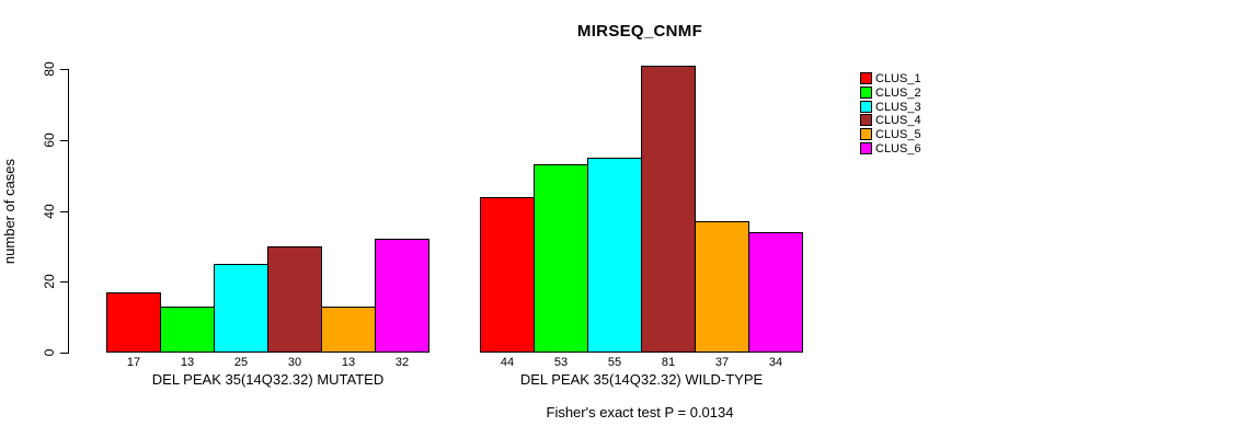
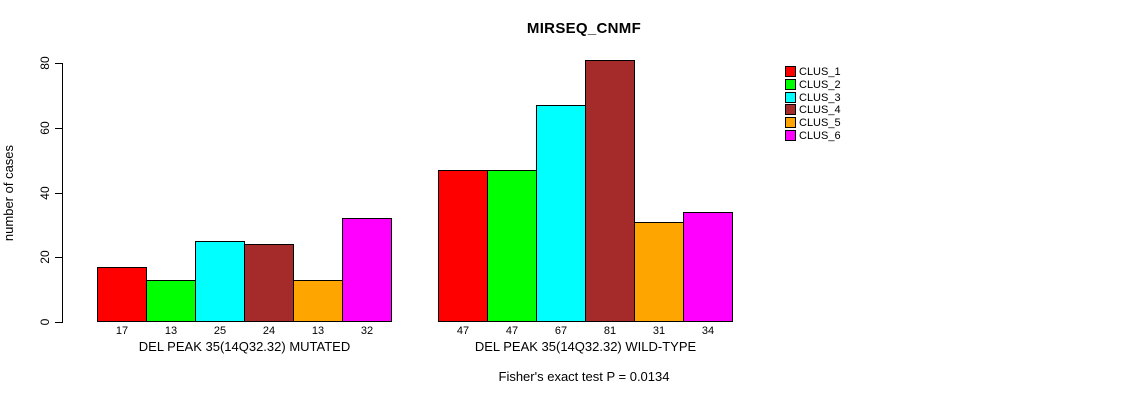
CLUS_4/DEL PEAK 35(14Q32.32) MUTATED: 30 -> 24
CLUS_1/DEL PEAK 35(14Q32.32) WILD-TYPE: 44 -> 47
CLUS_2/DEL PEAK 35(14Q32.32) WILD-TYPE: 53 -> 47
CLUS_3/DEL PEAK 35(14Q32.32) WILD-TYPE: 55 -> 67
CLUS_5/DEL PEAK 35(14Q32.32) WILD-TYPE: 37 -> 31
